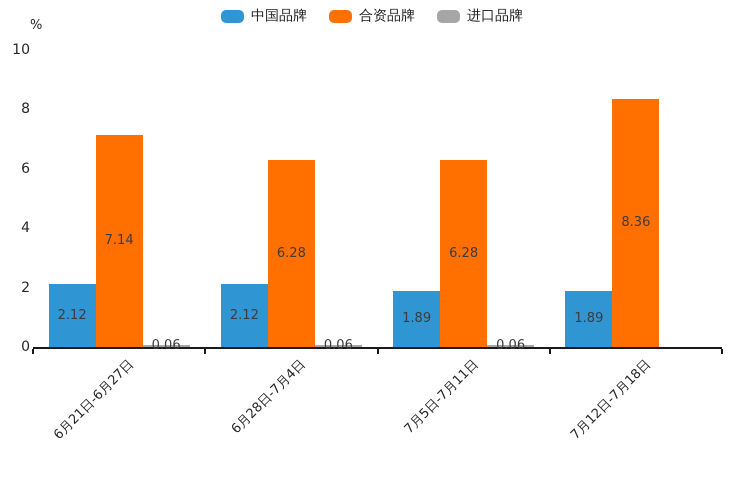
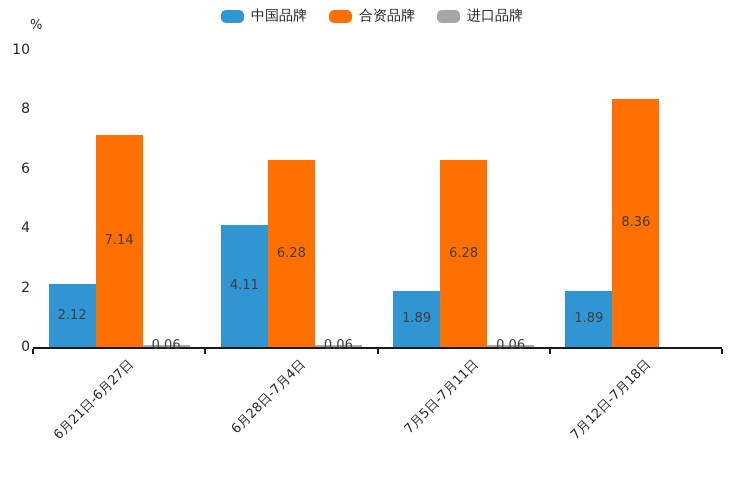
中国品牌/6月28日-7月4日: 2.12 -> 4.11
